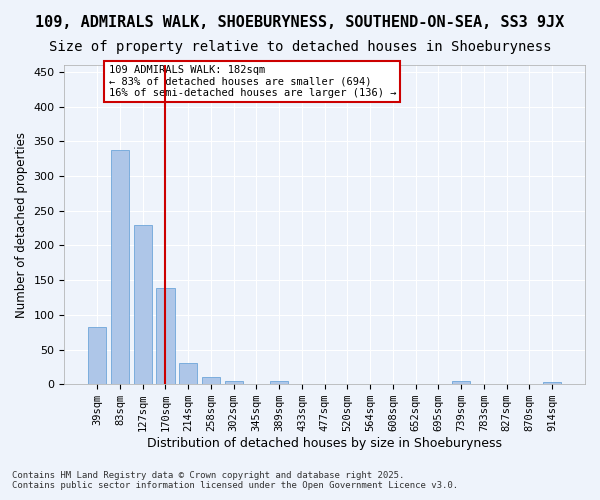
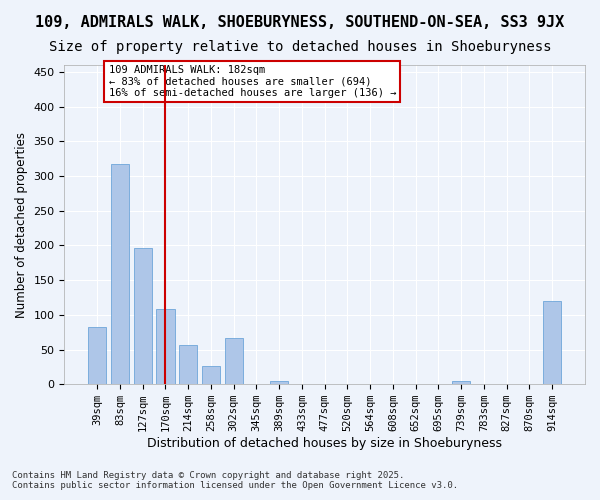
83sqm: 337 -> 318
127sqm: 230 -> 196
170sqm: 139 -> 108
214sqm: 30 -> 56
258sqm: 10 -> 26
302sqm: 4 -> 66
914sqm: 3 -> 120
